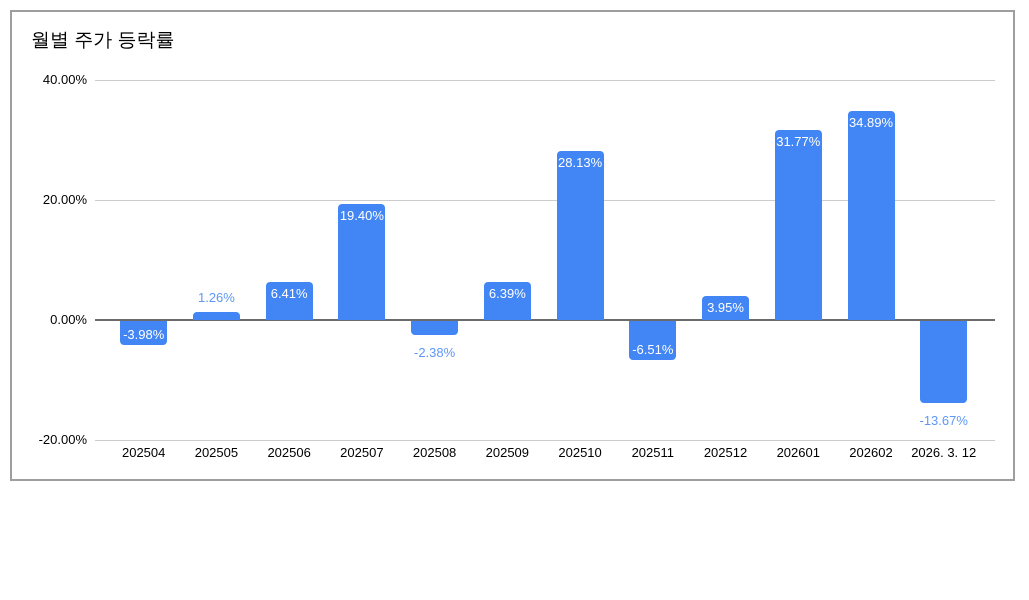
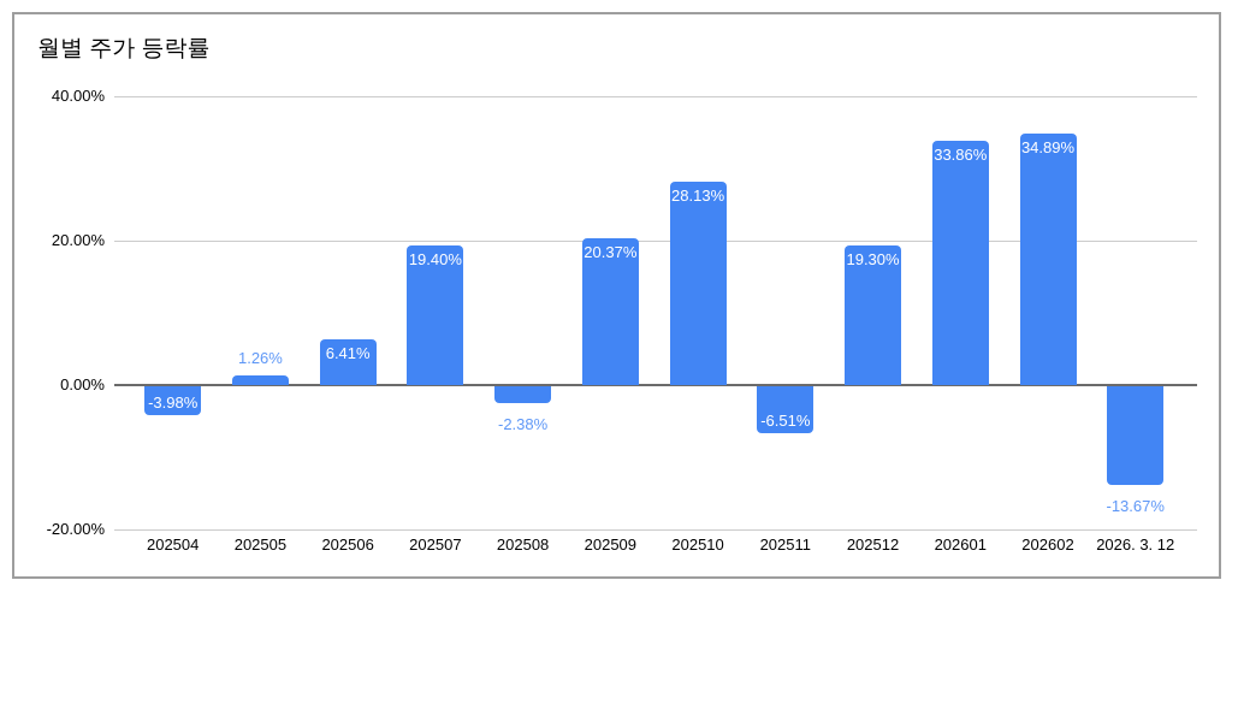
202509: 6.39% -> 20.37%
202512: 3.95% -> 19.30%
202601: 31.77% -> 33.86%
